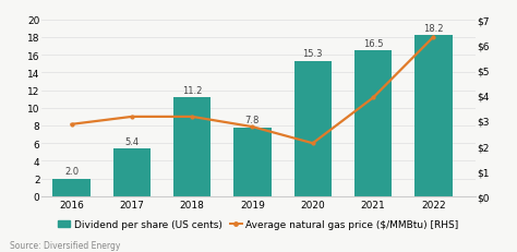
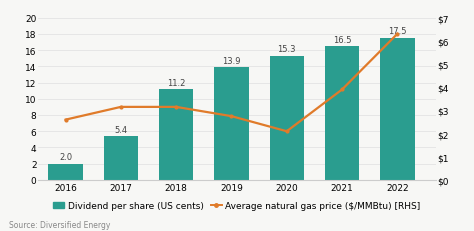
Average natural gas price ($/MMBtu) [RHS]/2016: $2.85 -> $2.60
Dividend per share (US cents)/2019: 7.8 -> 13.9
Dividend per share (US cents)/2022: 18.2 -> 17.5
